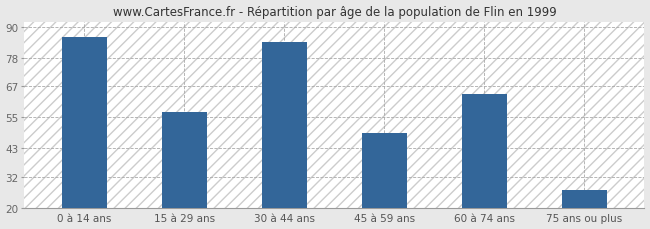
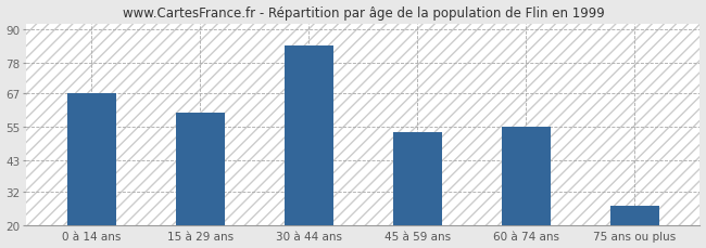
0 à 14 ans: 86 -> 67
15 à 29 ans: 57 -> 60
45 à 59 ans: 49 -> 53
60 à 74 ans: 64 -> 55
